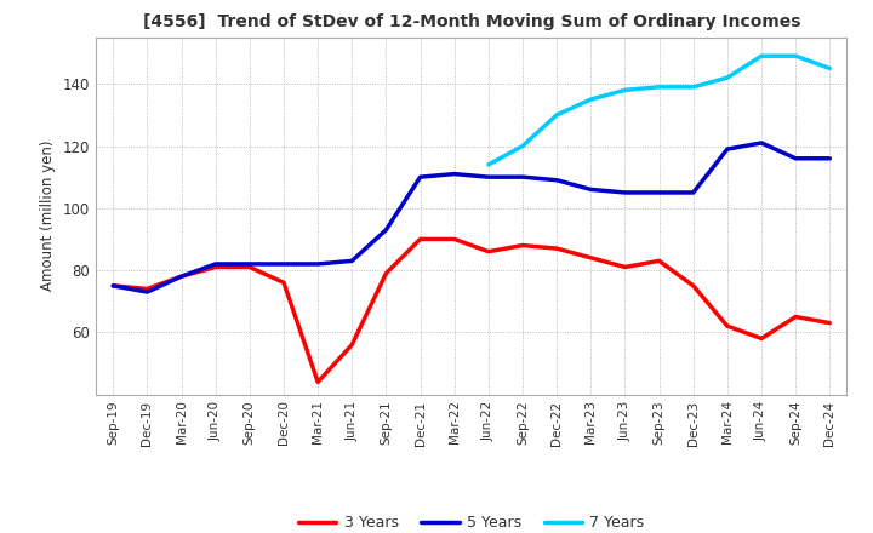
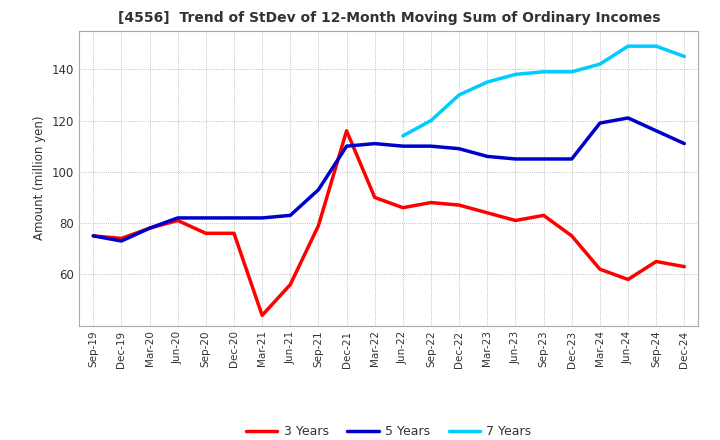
3 Years/Sep-20: 81 -> 76
3 Years/Dec-21: 90 -> 116
5 Years/Dec-24: 116 -> 111
